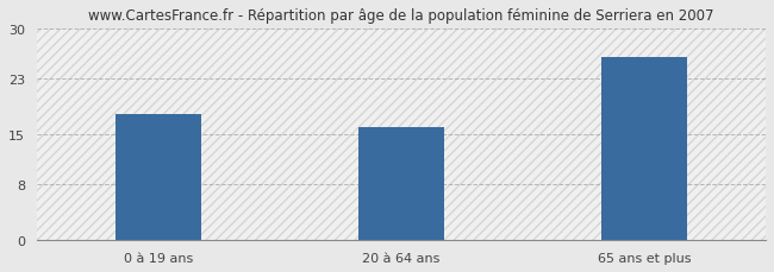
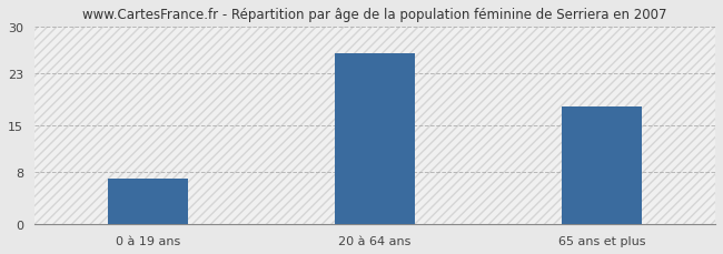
0 à 19 ans: 18 -> 7
20 à 64 ans: 16 -> 26
65 ans et plus: 26 -> 18
